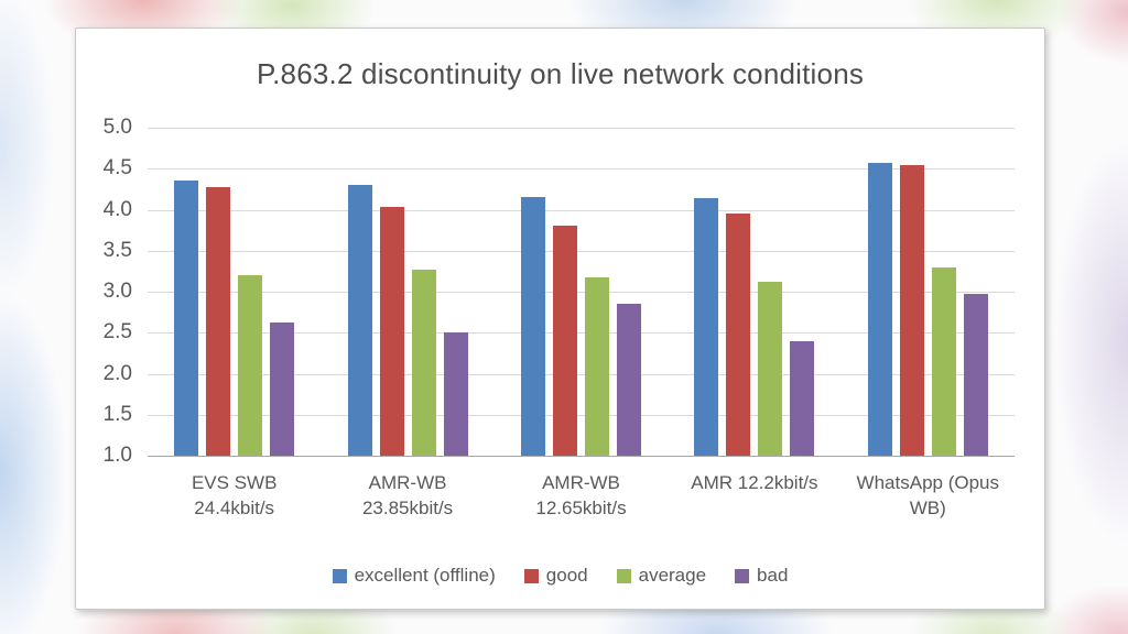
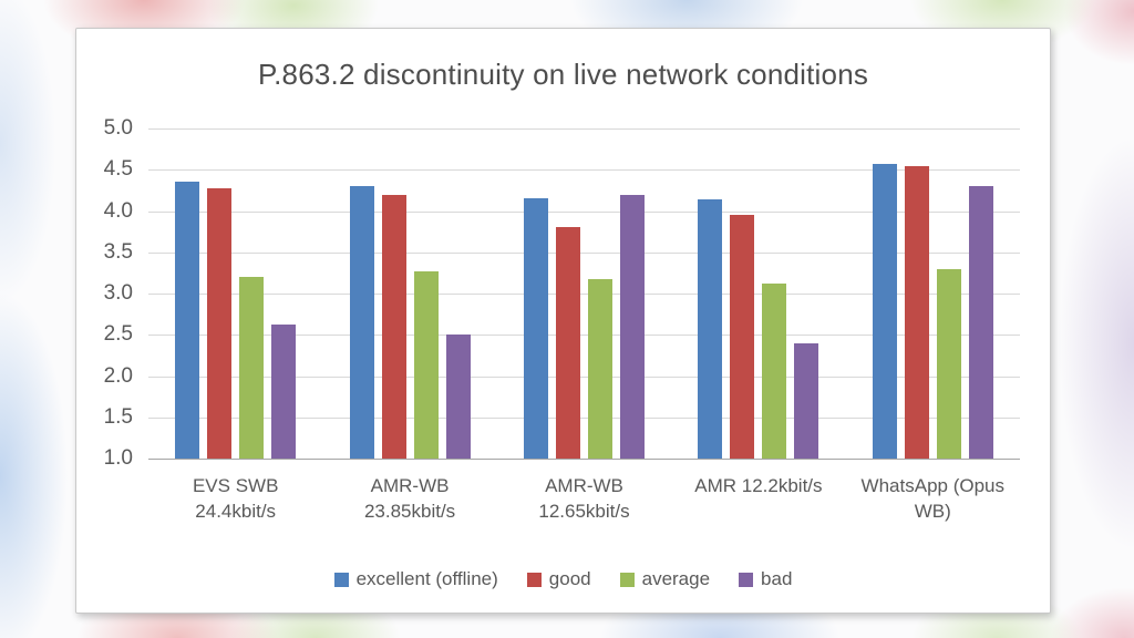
good/AMR-WB 23.85kbit/s: 4.0 -> 4.2
bad/AMR-WB 12.65kbit/s: 2.9 -> 4.2
bad/WhatsApp (Opus WB): 3.0 -> 4.3
